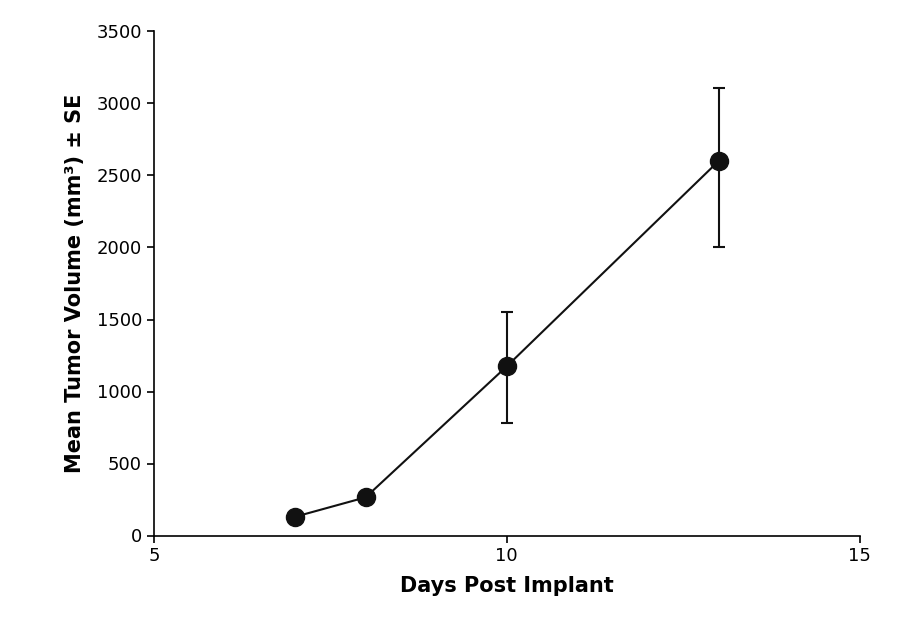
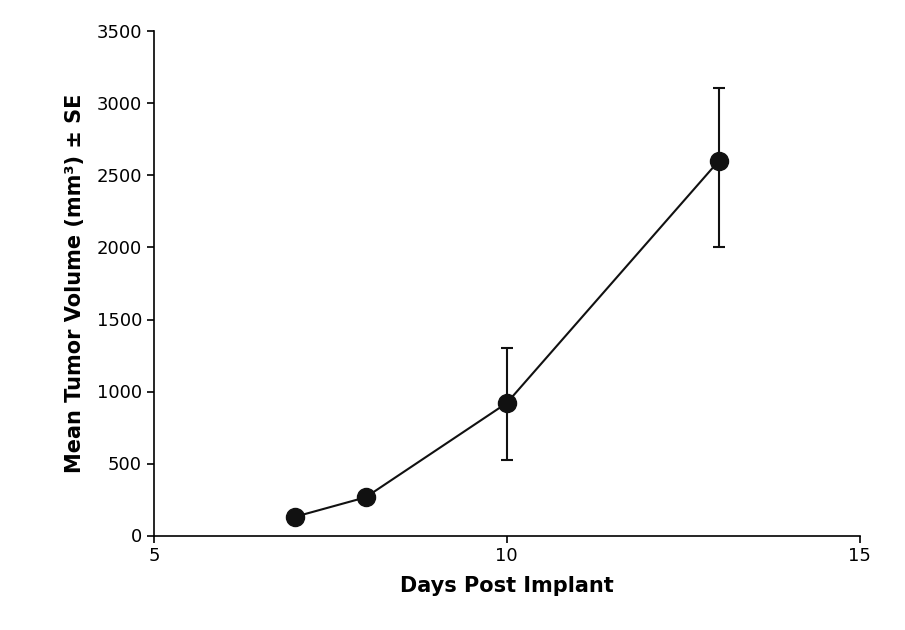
10: 1180 -> 920
